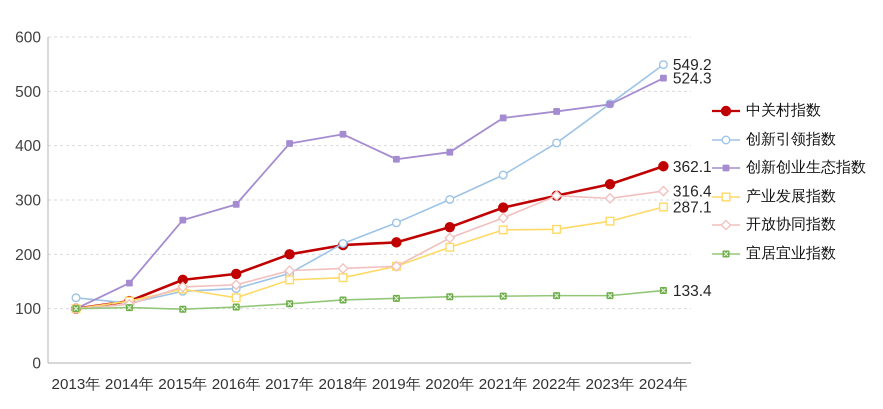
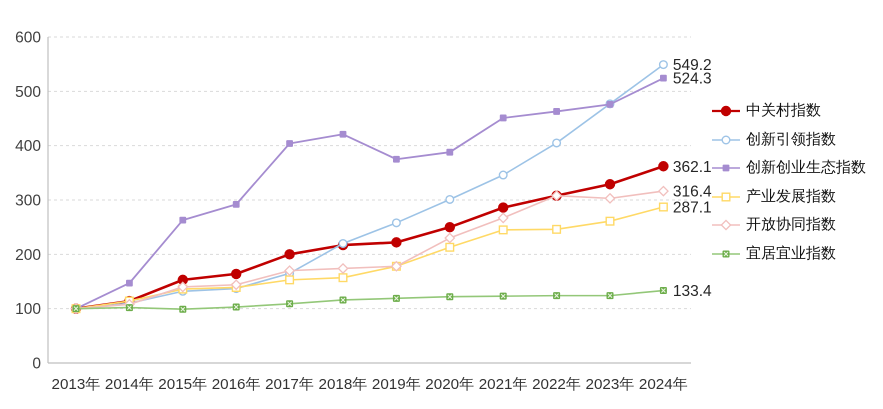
创新引领指数/2013年: 120 -> 100
产业发展指数/2016年: 120 -> 140
